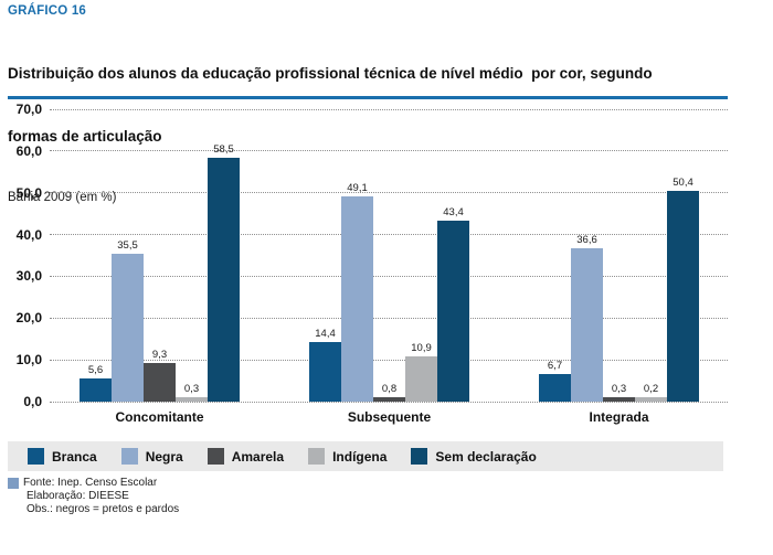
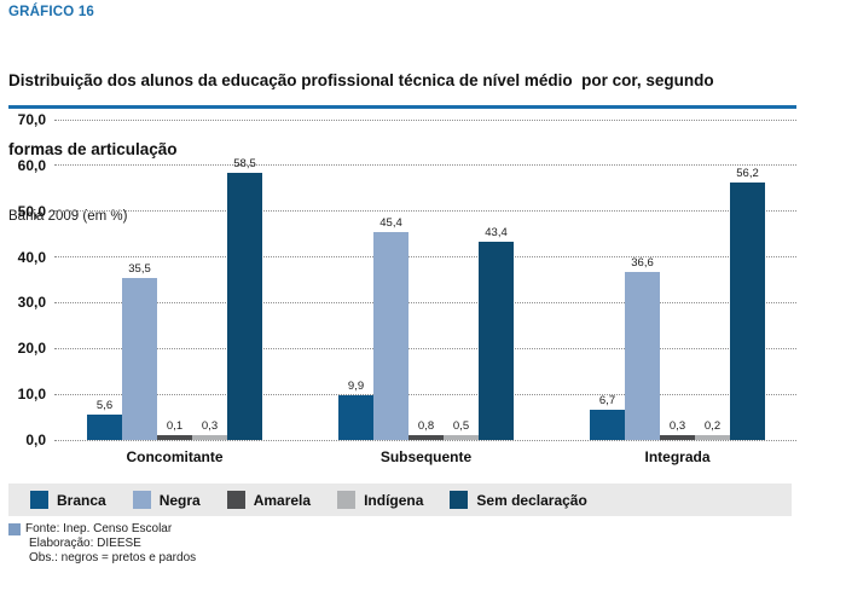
Amarela/Concomitante: 9,3 -> 0,1
Branca/Subsequente: 14,4 -> 9,9
Negra/Subsequente: 49,1 -> 45,4
Indígena/Subsequente: 10,9 -> 0,5
Sem declaração/Integrada: 50,4 -> 56,2
